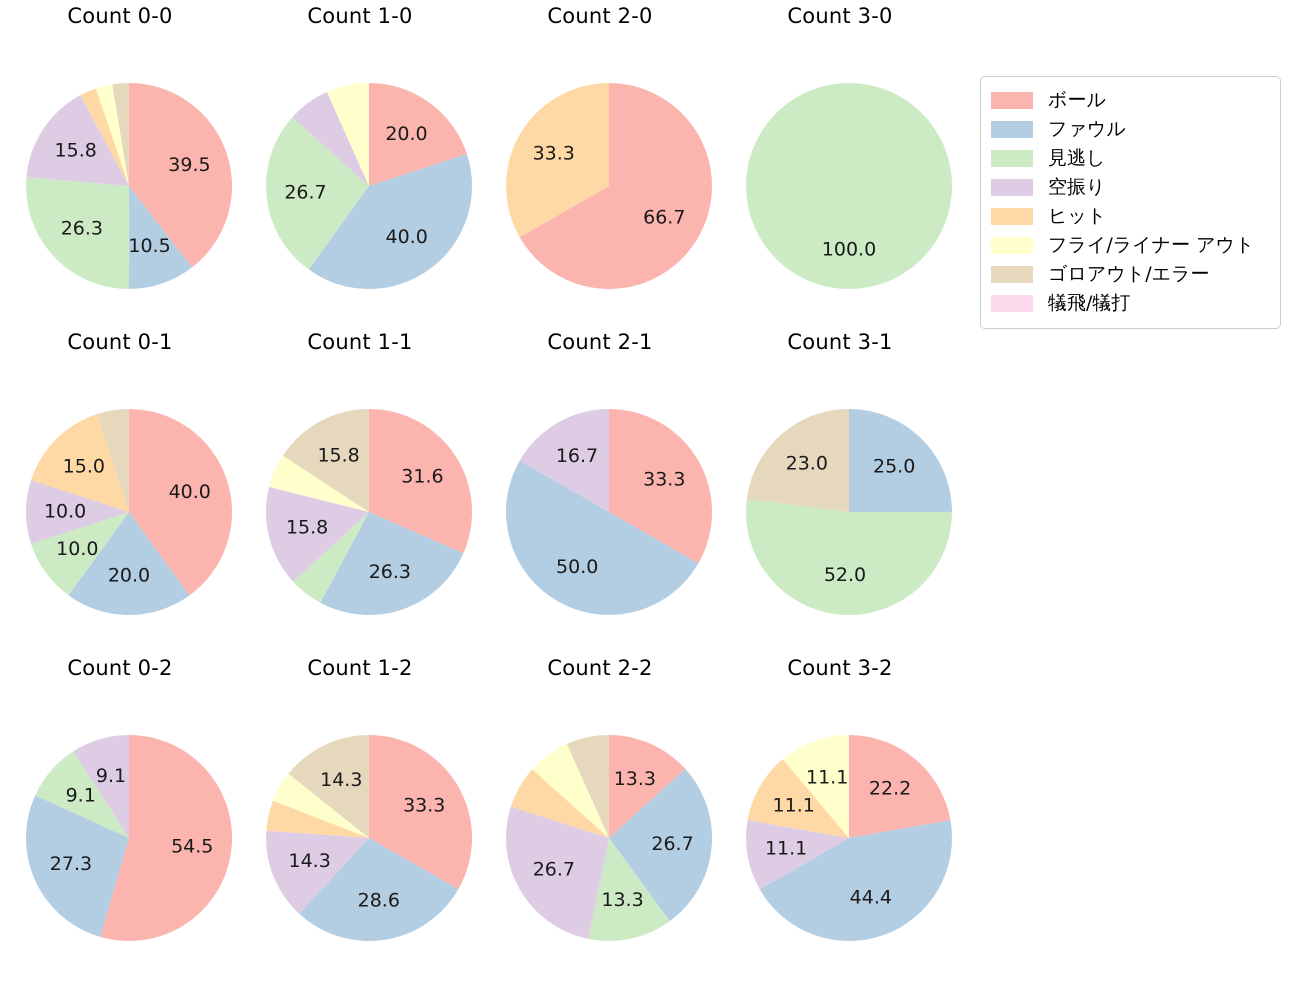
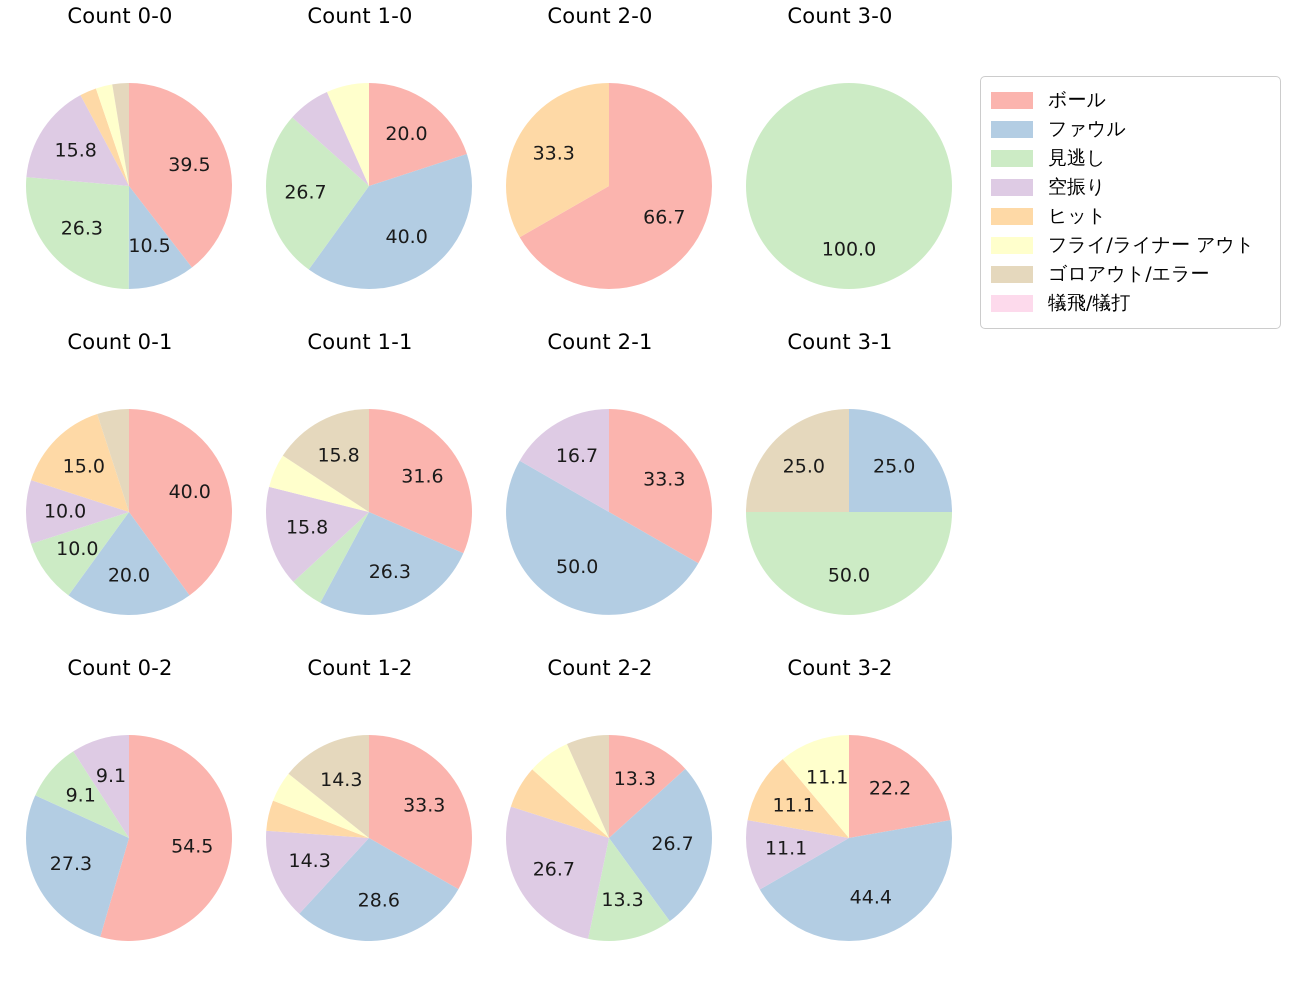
Count 3-1/見逃し: 52.0 -> 50.0
Count 3-1/ゴロアウト/エラー: 23.0 -> 25.0
